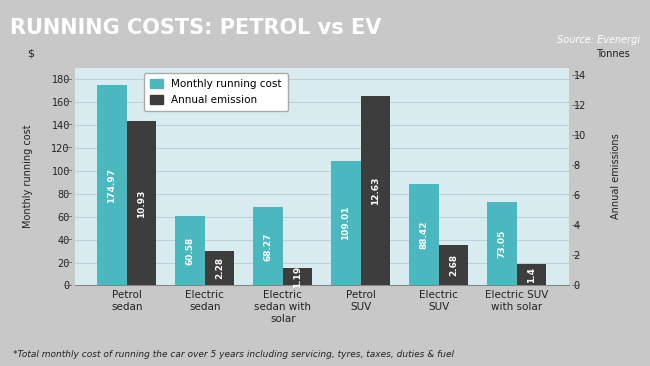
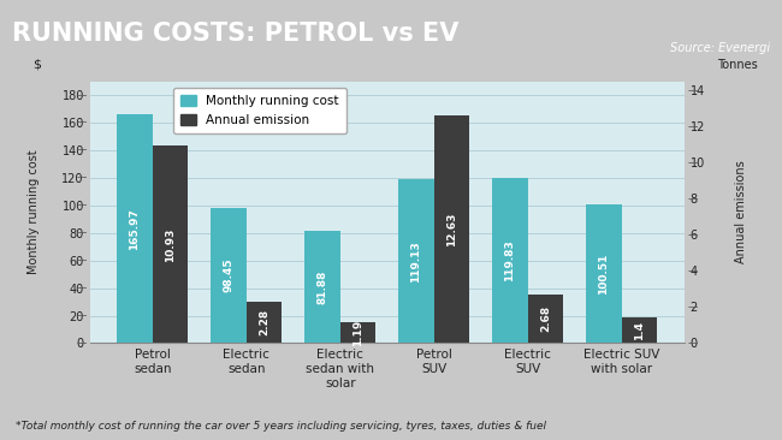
Monthly running cost/Petrol sedan: 174.97 -> 165.97
Monthly running cost/Electric sedan: 60.58 -> 98.45
Monthly running cost/Electric sedan with solar: 68.27 -> 81.88
Monthly running cost/Petrol SUV: 109.01 -> 119.13
Monthly running cost/Electric SUV: 88.42 -> 119.83
Monthly running cost/Electric SUV with solar: 73.05 -> 100.51
